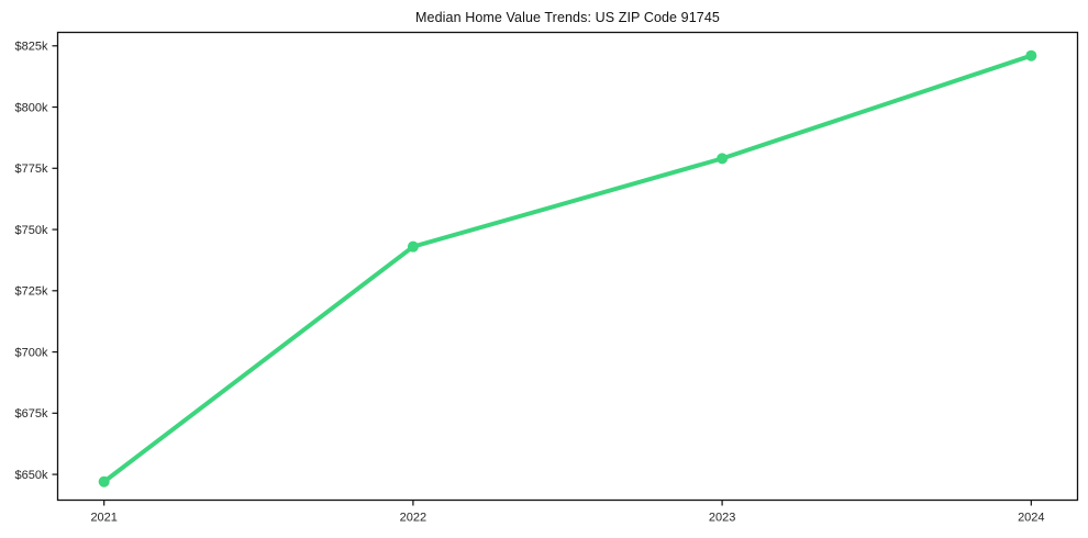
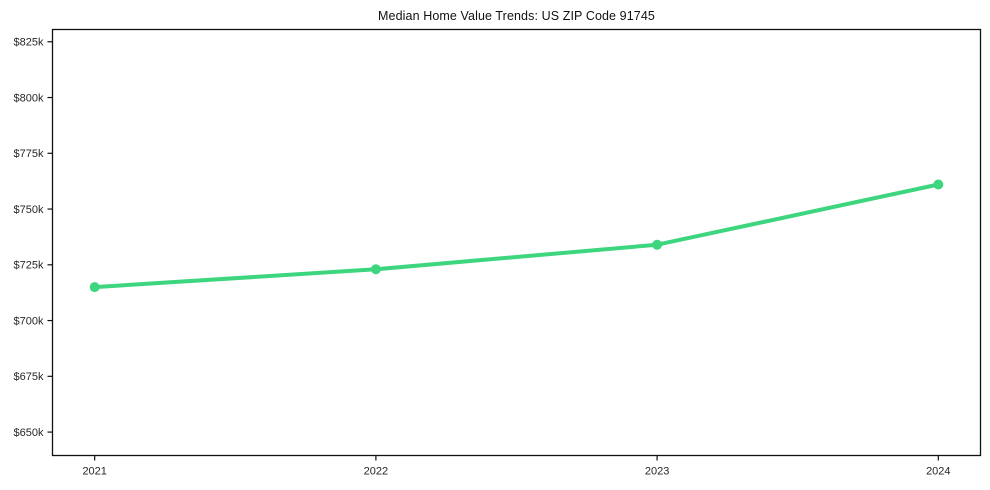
2021: $647k -> $715k
2022: $743k -> $723k
2023: $779k -> $734k
2024: $821k -> $761k
